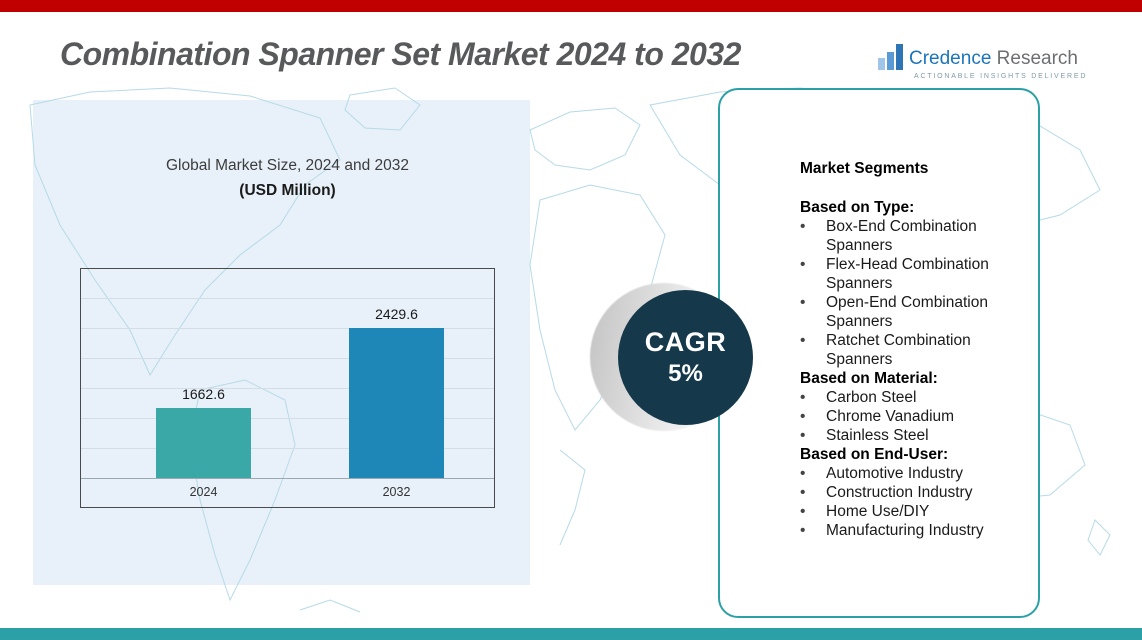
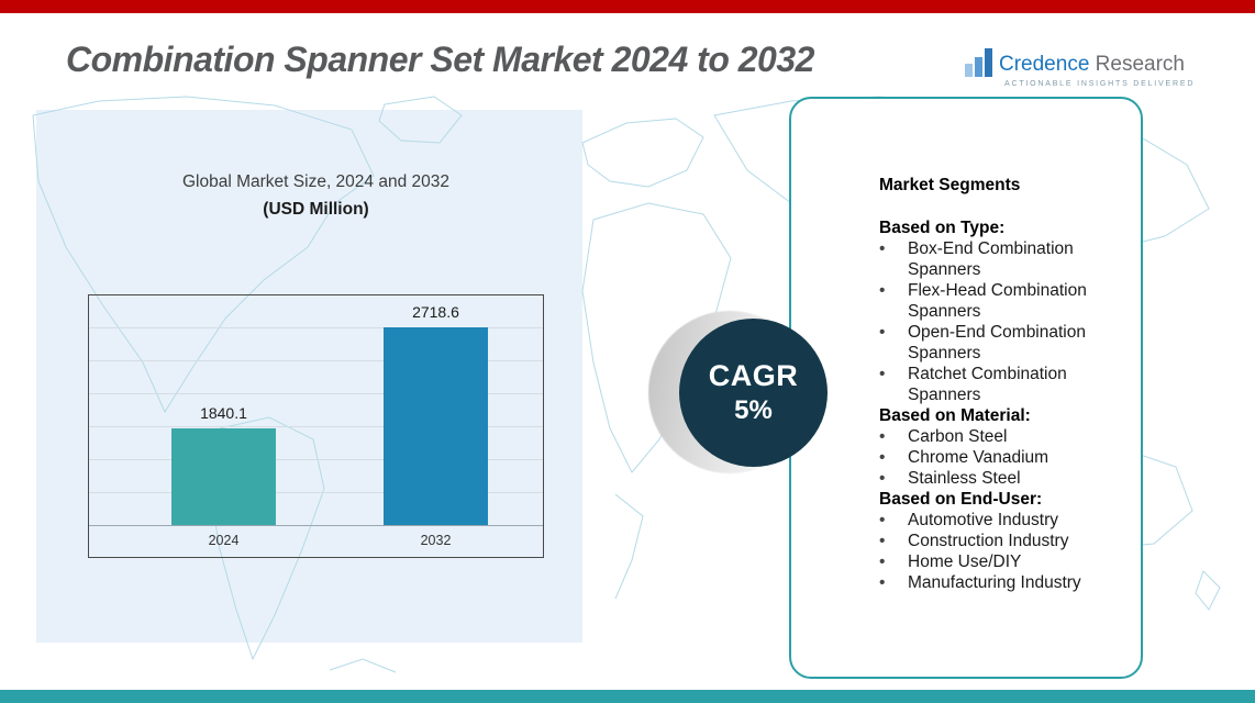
2024: 1662.6 -> 1840.1
2032: 2429.6 -> 2718.6
